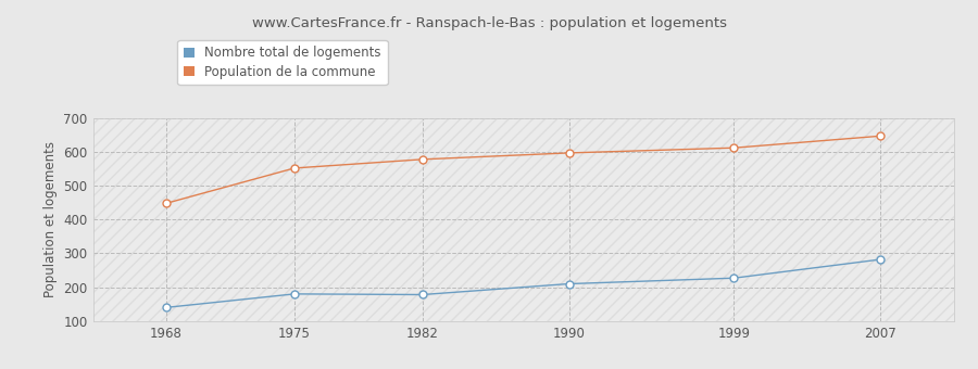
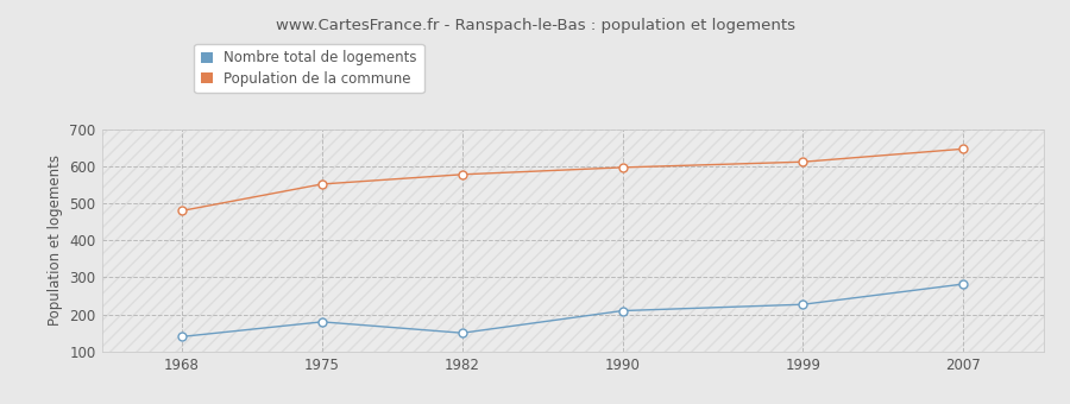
Population de la commune/1968: 448 -> 480
Nombre total de logements/1982: 178 -> 150
